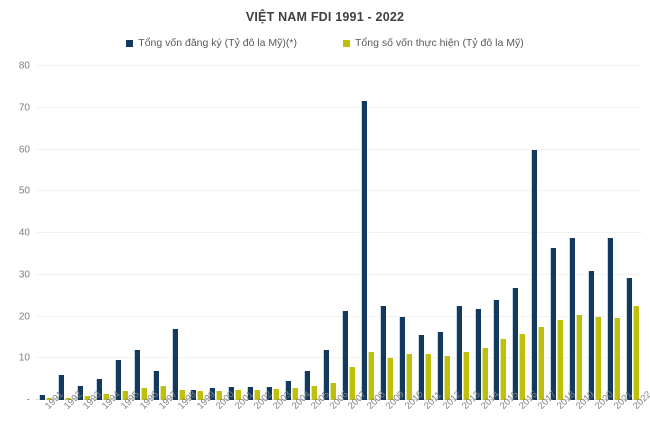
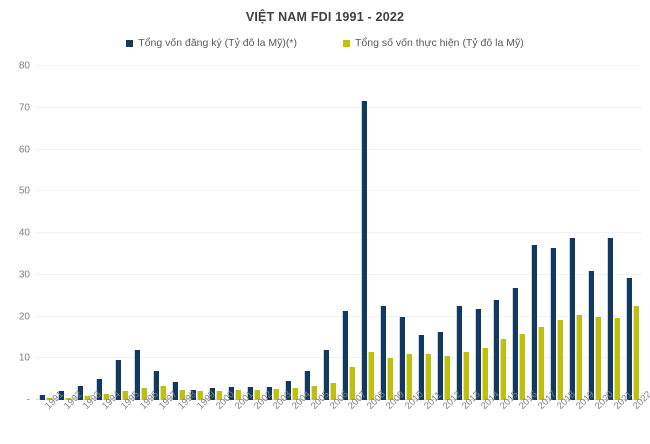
Tổng vốn đăng ký (Tỷ đô la Mỹ)(*)/1992: 6 -> 2
Tổng vốn đăng ký (Tỷ đô la Mỹ)(*)/1998: 17 -> 4
Tổng vốn đăng ký (Tỷ đô la Mỹ)(*)/2017: 60 -> 37
